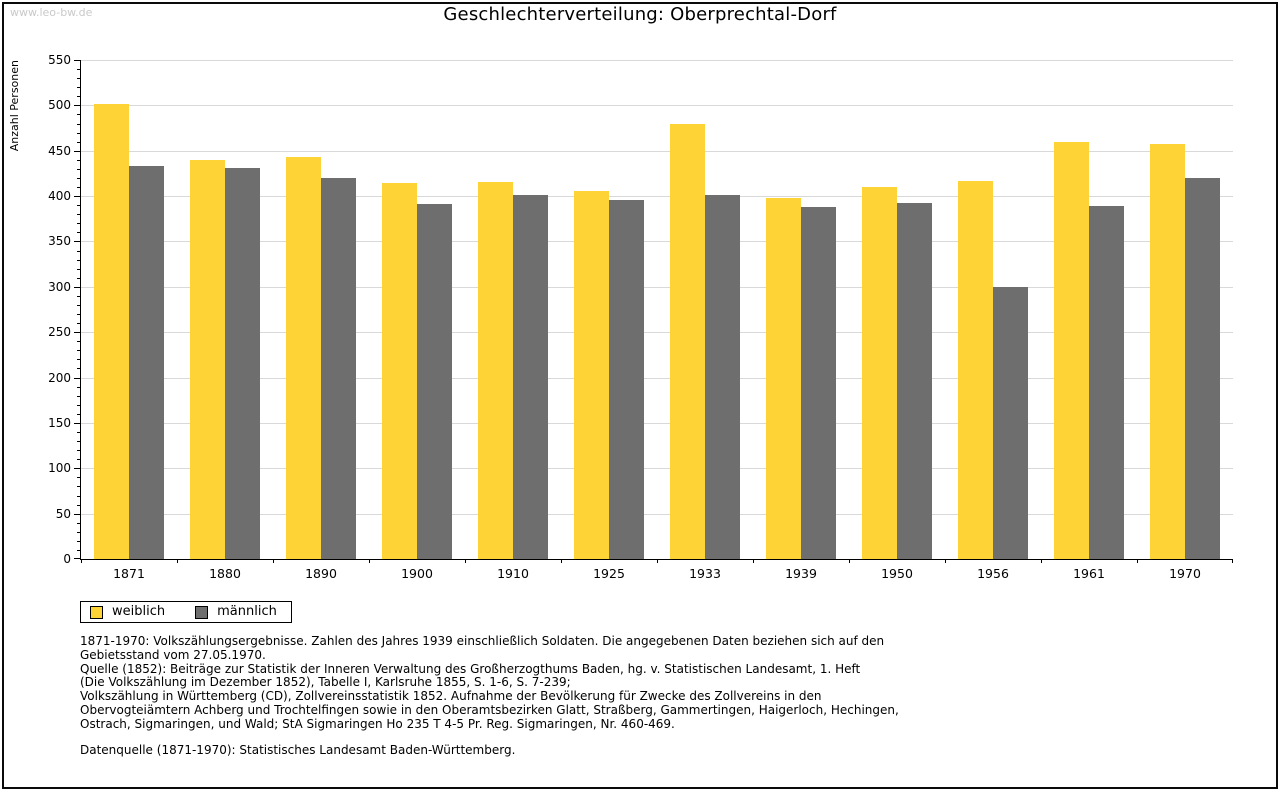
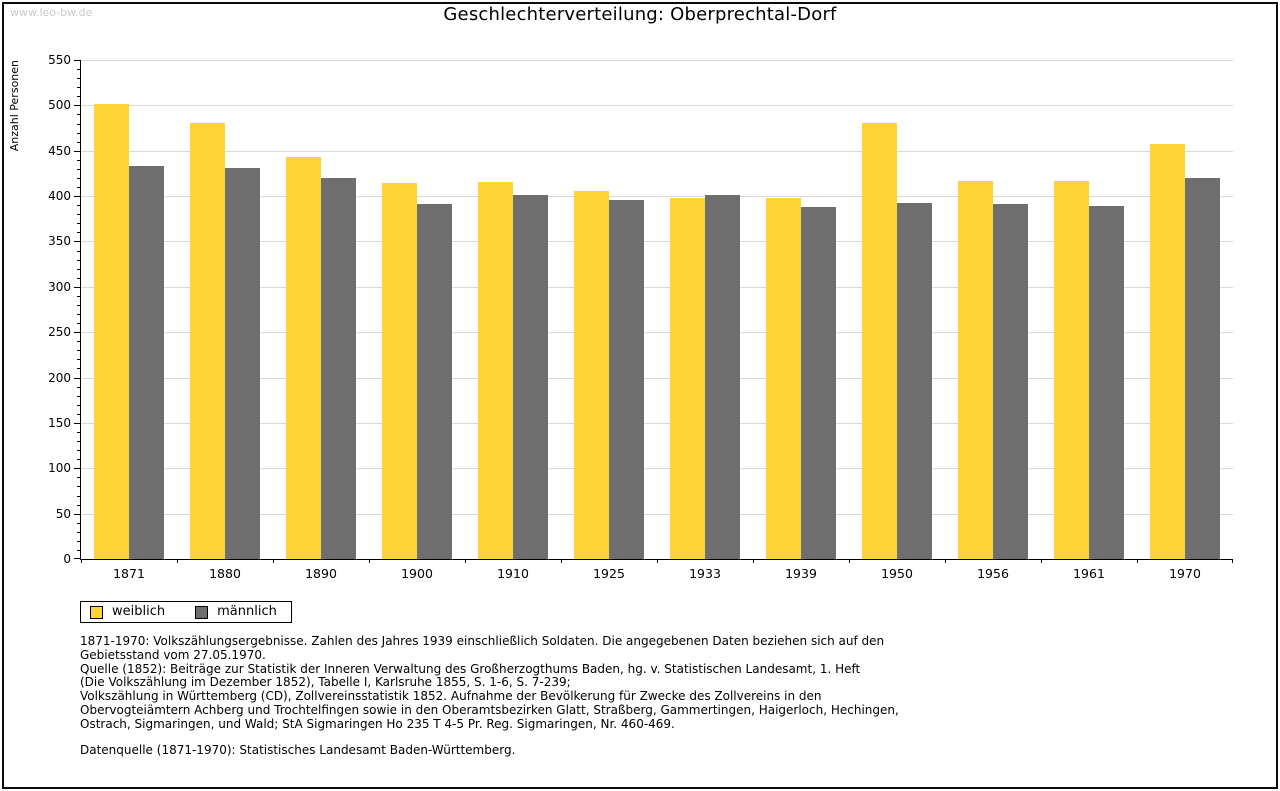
weiblich/1880: 440 -> 480
weiblich/1933: 480 -> 400
weiblich/1950: 410 -> 480
männlich/1956: 300 -> 390
weiblich/1961: 460 -> 420
